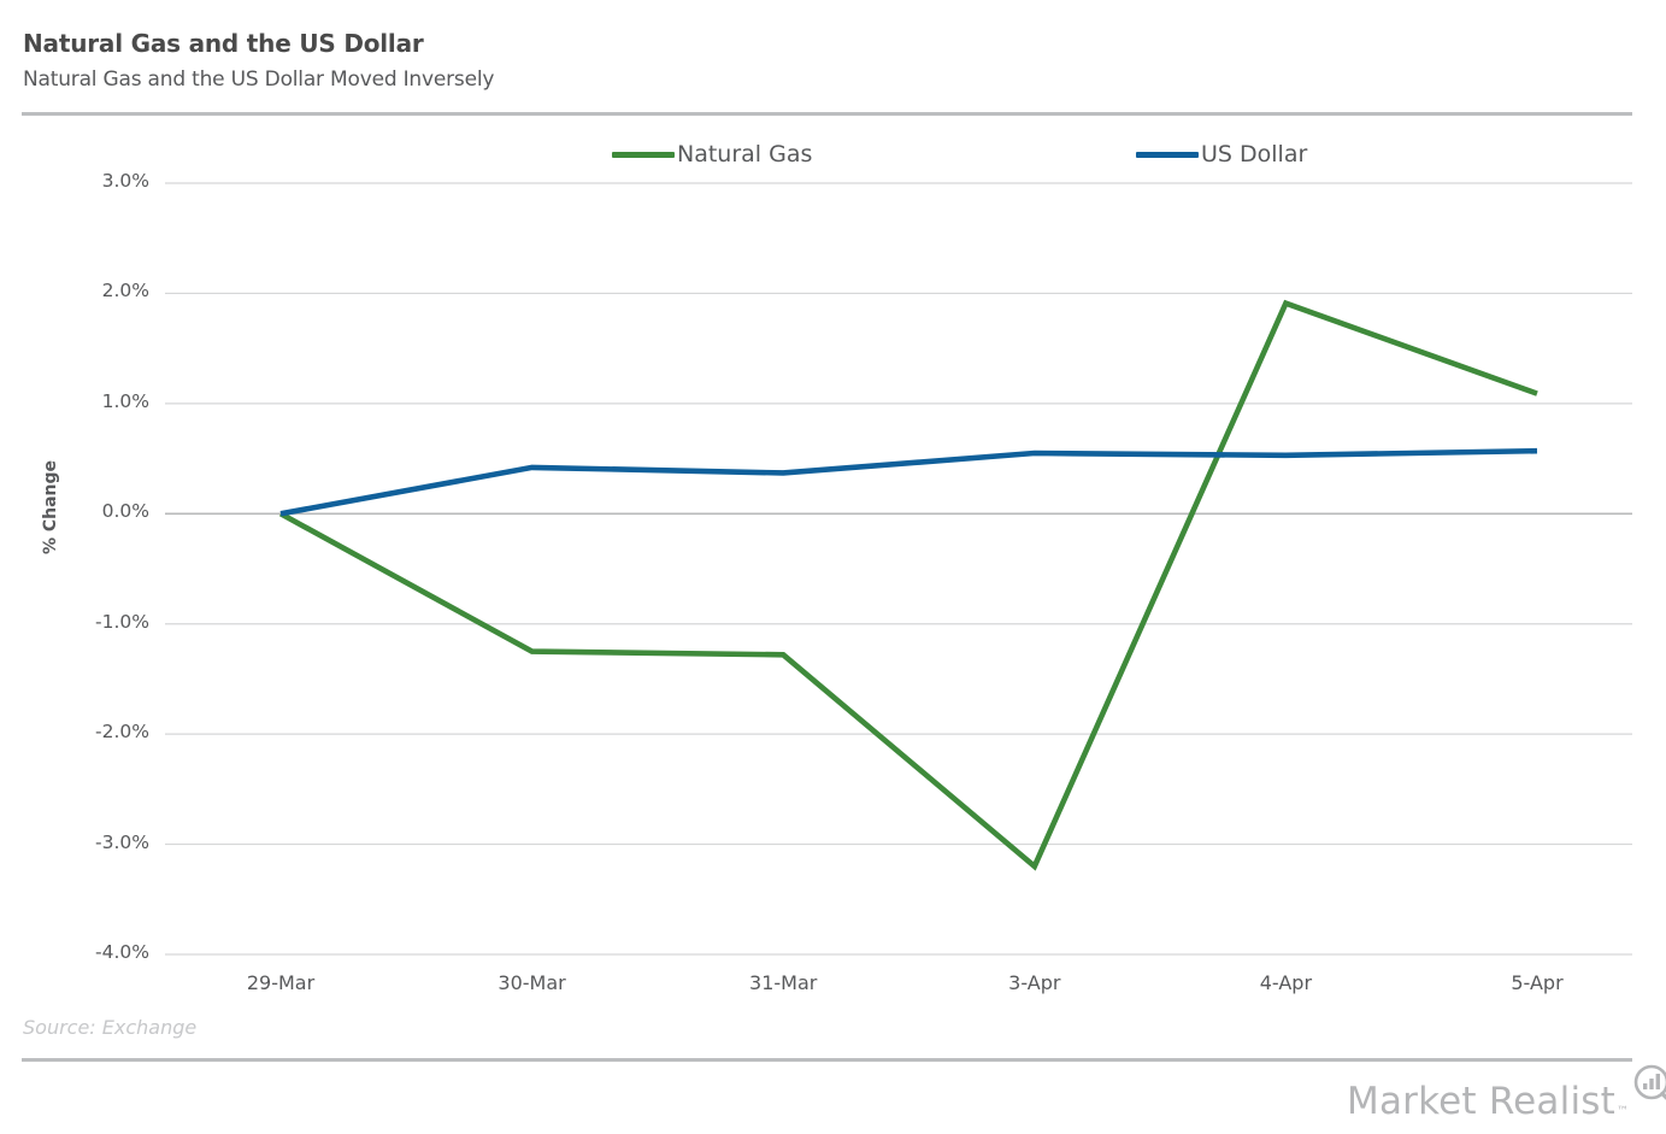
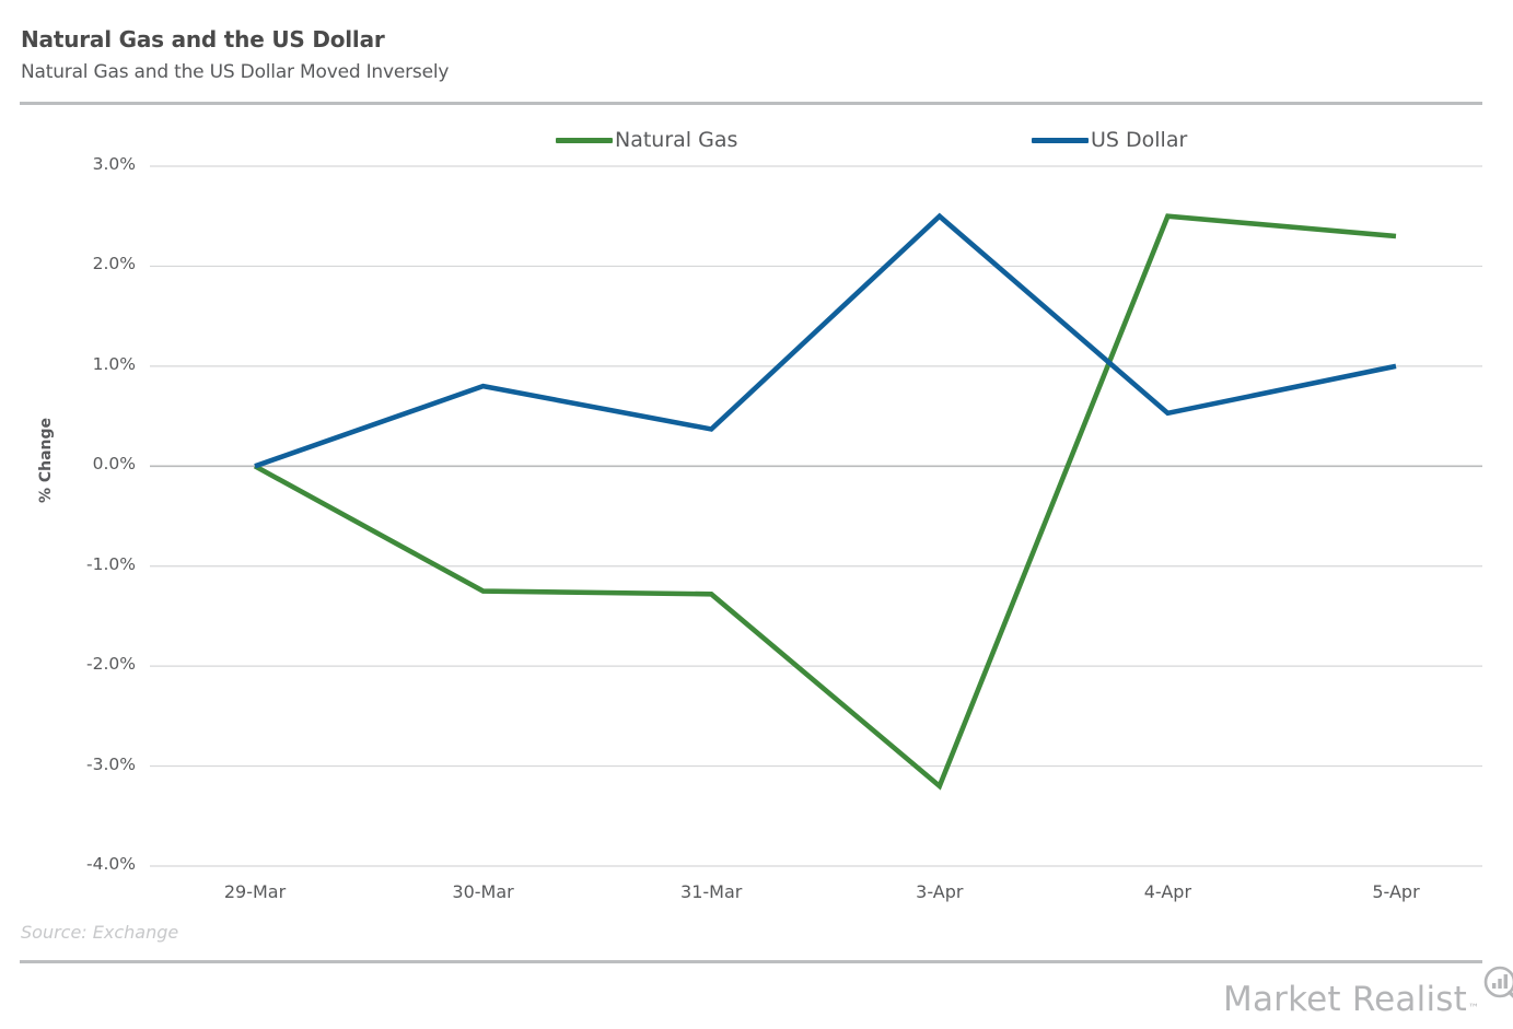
US Dollar/30-Mar: 0.4% -> 0.8%
US Dollar/3-Apr: 0.6% -> 2.5%
Natural Gas/4-Apr: 1.9% -> 2.5%
Natural Gas/5-Apr: 1.1% -> 2.3%
US Dollar/5-Apr: 0.6% -> 1.0%
